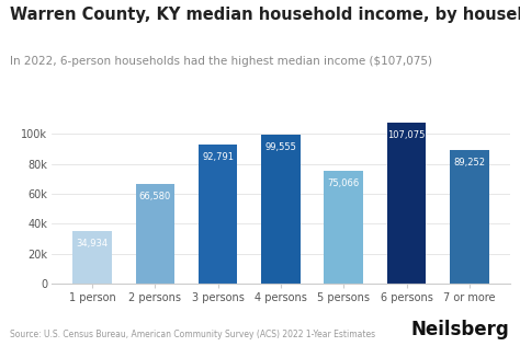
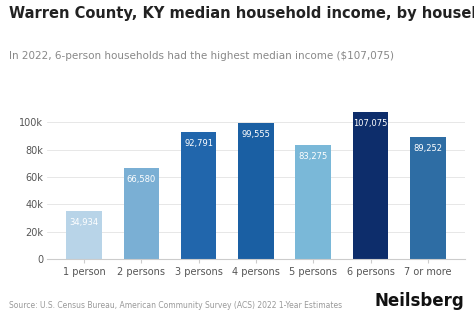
5 persons: 75,066 -> 83,275
